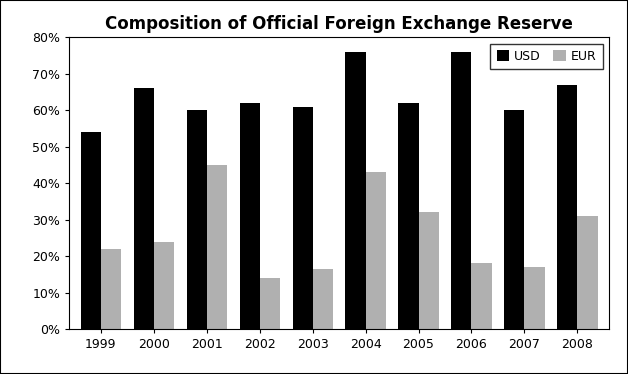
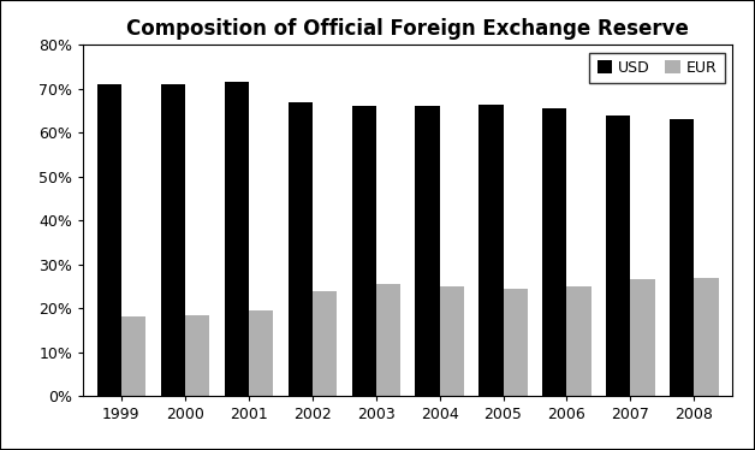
USD/1999: 54.0% -> 71.0%
EUR/1999: 22.0% -> 18.0%
USD/2000: 66.0% -> 71.0%
EUR/2000: 24.0% -> 18.5%
USD/2001: 60.0% -> 71.5%
EUR/2001: 45.0% -> 19.5%
USD/2002: 62.0% -> 67.0%
EUR/2002: 14.0% -> 24.0%
USD/2003: 61.0% -> 66.0%
EUR/2003: 16.5% -> 25.5%
USD/2004: 76.0% -> 66.0%
EUR/2004: 43.0% -> 25.0%
USD/2005: 62.0% -> 66.5%
EUR/2005: 32.0% -> 24.5%
USD/2006: 76.0% -> 65.5%
EUR/2006: 18.0% -> 25.0%
USD/2007: 60.0% -> 64.0%
EUR/2007: 17.0% -> 26.5%
USD/2008: 67.0% -> 63.0%
EUR/2008: 31.0% -> 27.0%
